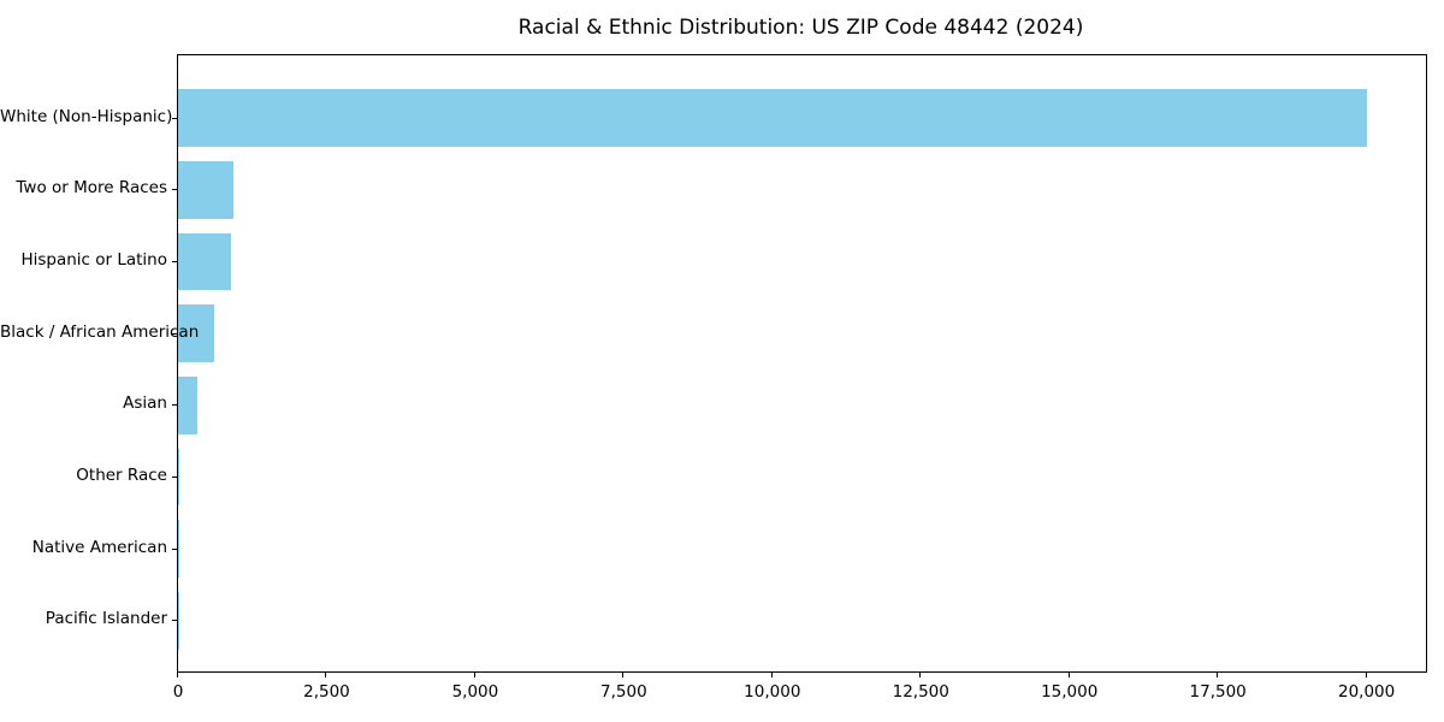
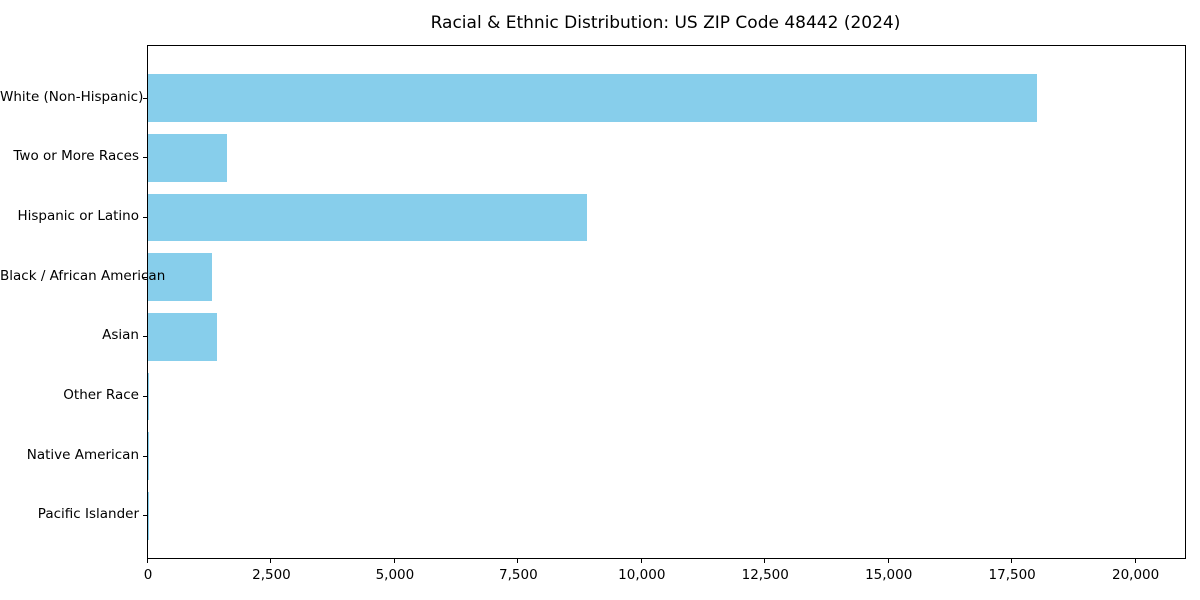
White (Non-Hispanic): 20000 -> 18000
Two or More Races: 900 -> 1600
Hispanic or Latino: 900 -> 8900
Black / African American: 600 -> 1300
Asian: 300 -> 1400
